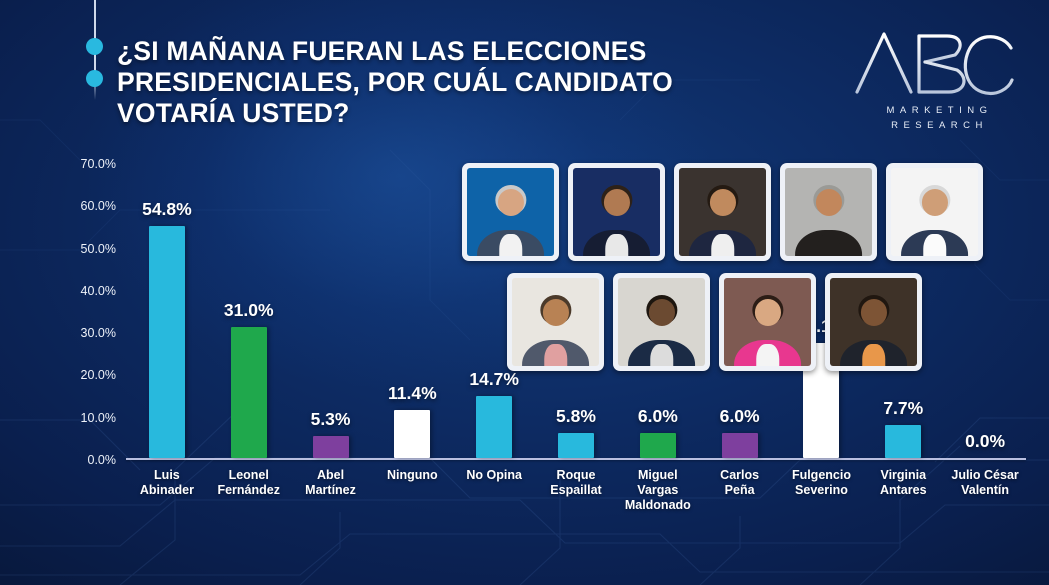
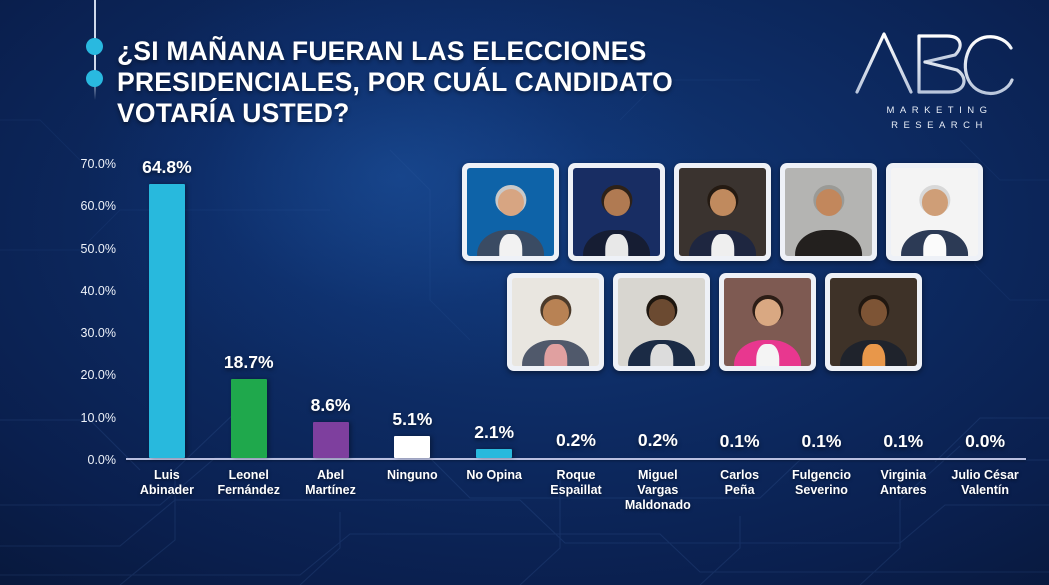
Luis Abinader: 54.8% -> 64.8%
Leonel Fernández: 31.0% -> 18.7%
Abel Martínez: 5.3% -> 8.6%
Ninguno: 11.4% -> 5.1%
No Opina: 14.7% -> 2.1%
Roque Espaillat: 5.8% -> 0.2%
Miguel Vargas Maldonado: 6.0% -> 0.2%
Carlos Peña: 6.0% -> 0.1%
Fulgencio Severino: 27.1% -> 0.1%
Virginia Antares: 7.7% -> 0.1%
